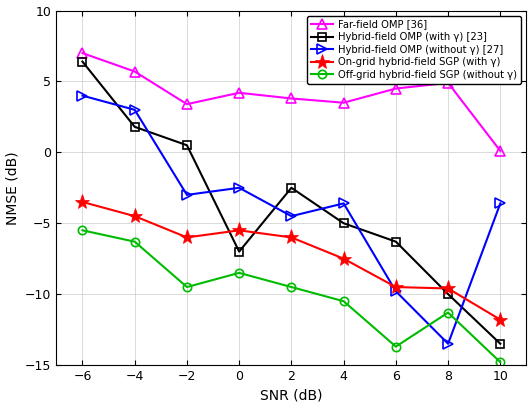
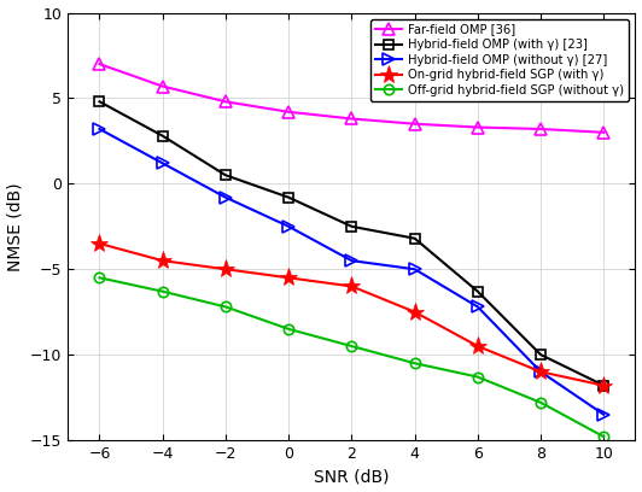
Hybrid-field OMP (with γ) [23]/−6: 6.4 -> 4.8
Hybrid-field OMP (without γ) [27]/−6: 4.0 -> 3.2
Hybrid-field OMP (with γ) [23]/−4: 1.8 -> 2.8
Hybrid-field OMP (without γ) [27]/−4: 3.0 -> 1.2
Far-field OMP [36]/−2: 3.4 -> 4.8
Hybrid-field OMP (without γ) [27]/−2: -3.0 -> -0.8
On-grid hybrid-field SGP (with γ)/−2: -6.0 -> -5.0
Off-grid hybrid-field SGP (without γ)/−2: -9.5 -> -7.2
Hybrid-field OMP (with γ) [23]/0: -7.0 -> -0.8
Hybrid-field OMP (with γ) [23]/4: -5.0 -> -3.2
Hybrid-field OMP (without γ) [27]/4: -3.6 -> -5.0
Far-field OMP [36]/6: 4.5 -> 3.3
Hybrid-field OMP (without γ) [27]/6: -9.8 -> -7.2
Off-grid hybrid-field SGP (without γ)/6: -13.7 -> -11.3
Far-field OMP [36]/8: 4.9 -> 3.2
Hybrid-field OMP (without γ) [27]/8: -13.5 -> -11.0
On-grid hybrid-field SGP (with γ)/8: -9.6 -> -11.0
Off-grid hybrid-field SGP (without γ)/8: -11.3 -> -12.8
Far-field OMP [36]/10: 0.1 -> 3.0
Hybrid-field OMP (with γ) [23]/10: -13.5 -> -11.8
Hybrid-field OMP (without γ) [27]/10: -3.6 -> -13.5
